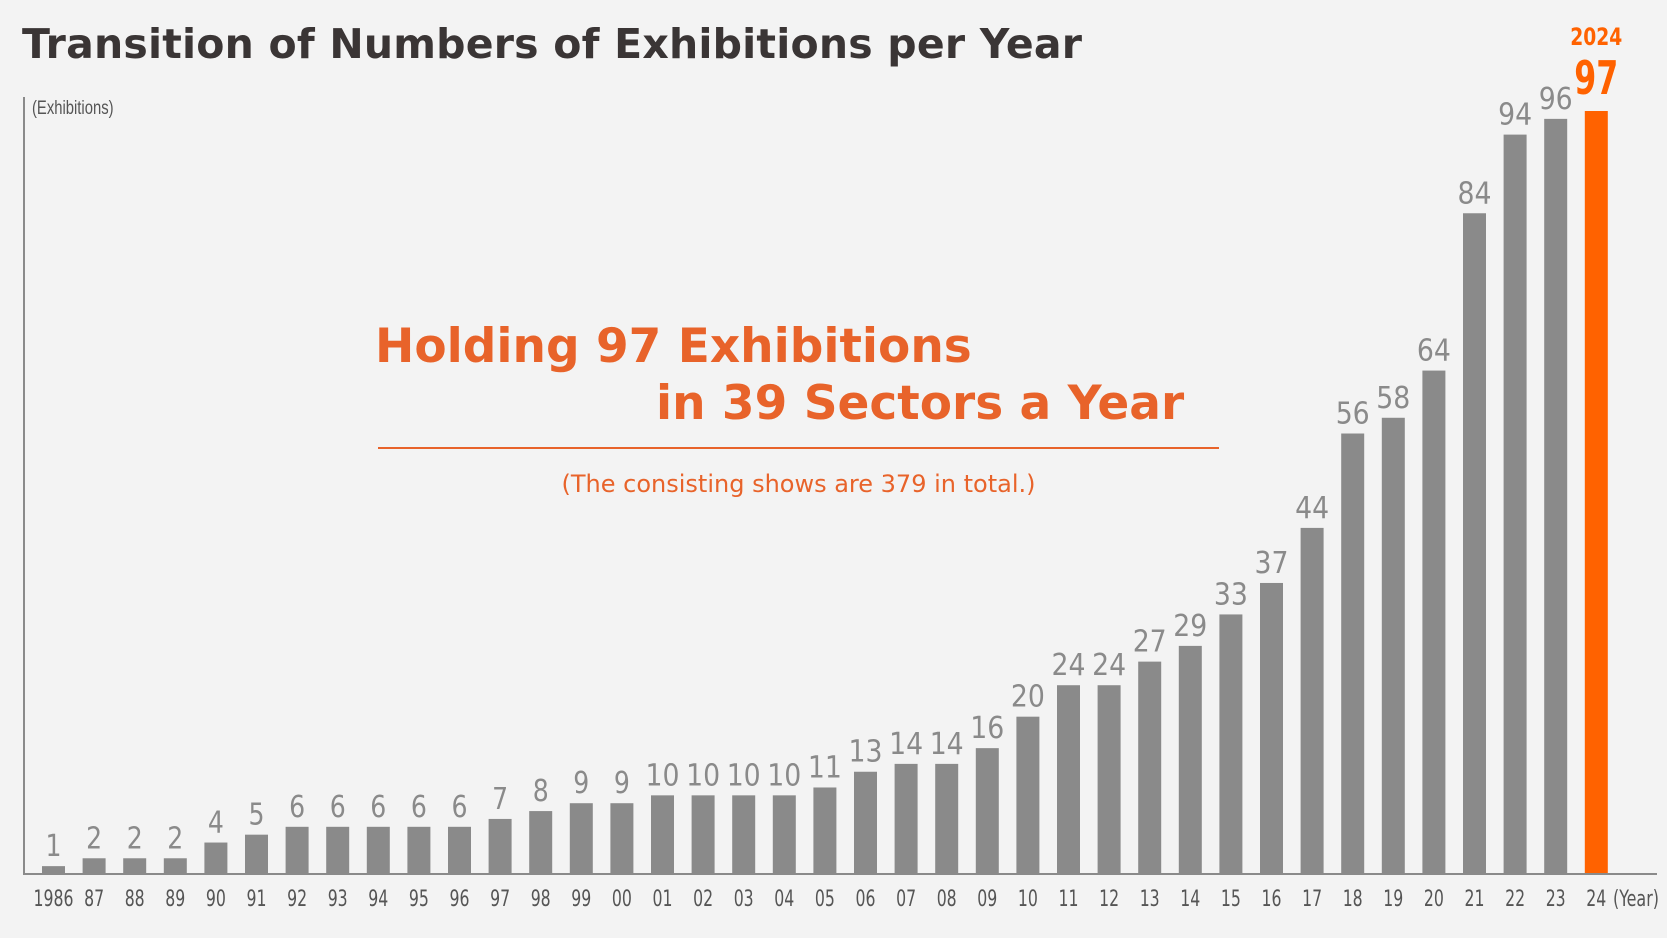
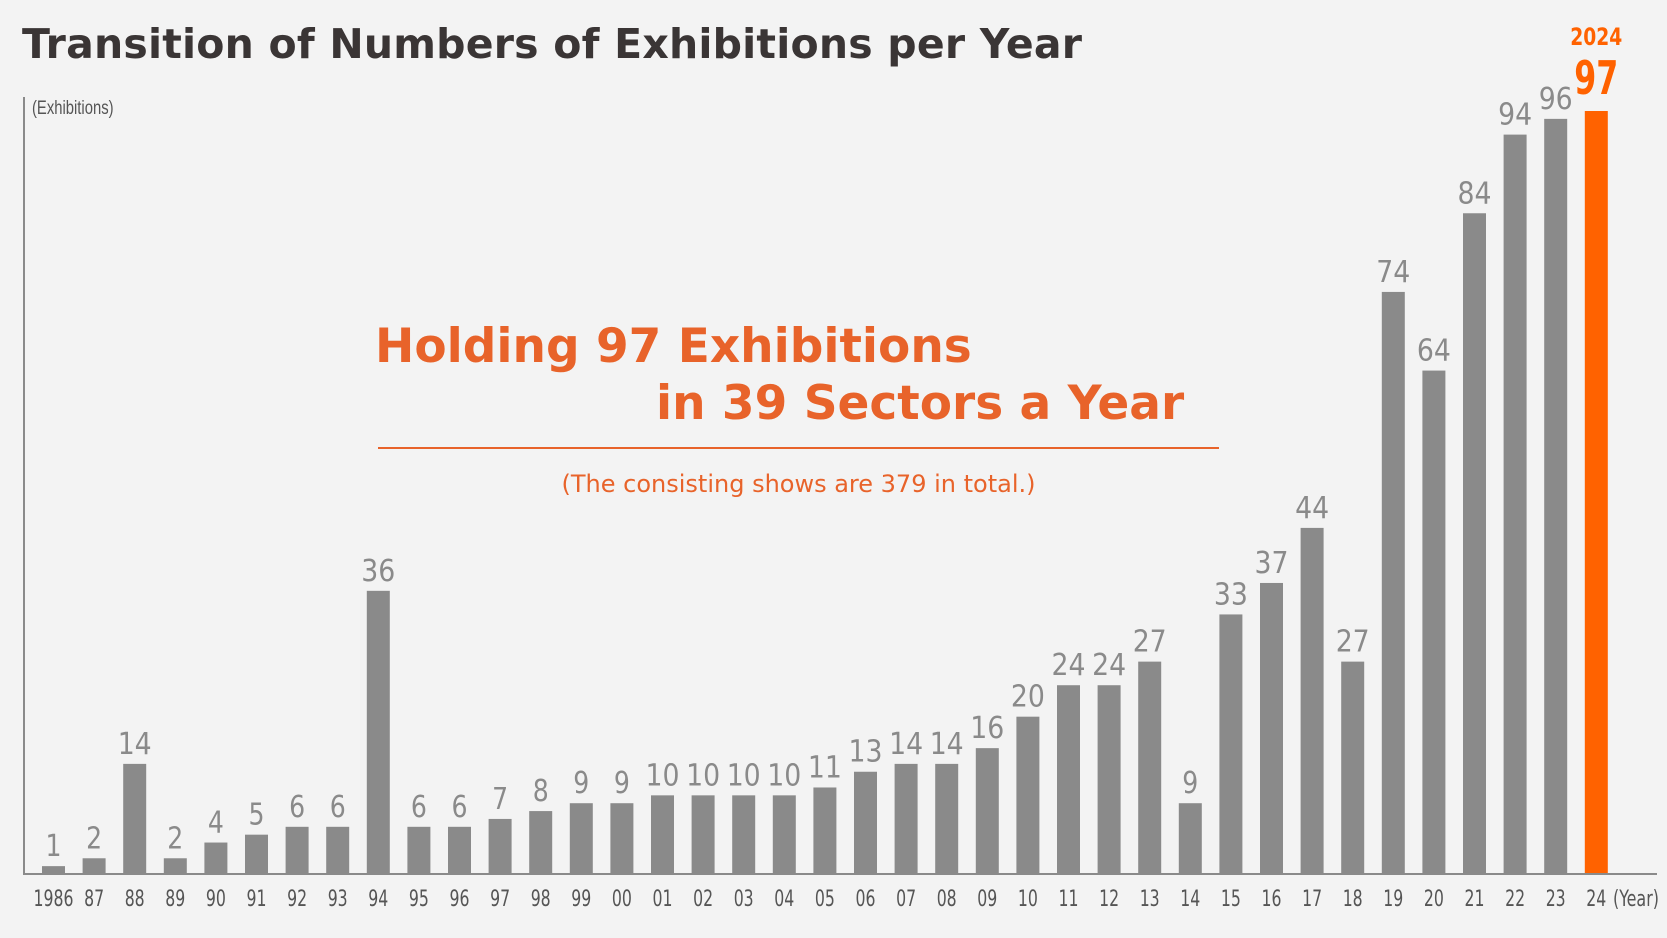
88: 2 -> 14
94: 6 -> 36
14: 29 -> 9
18: 56 -> 27
19: 58 -> 74
